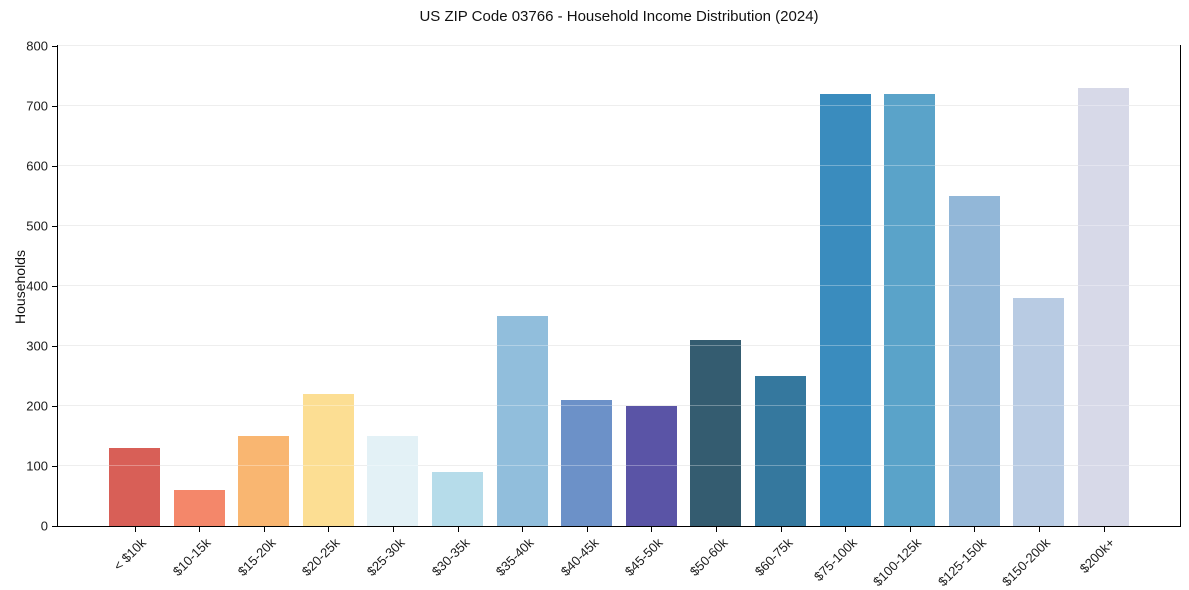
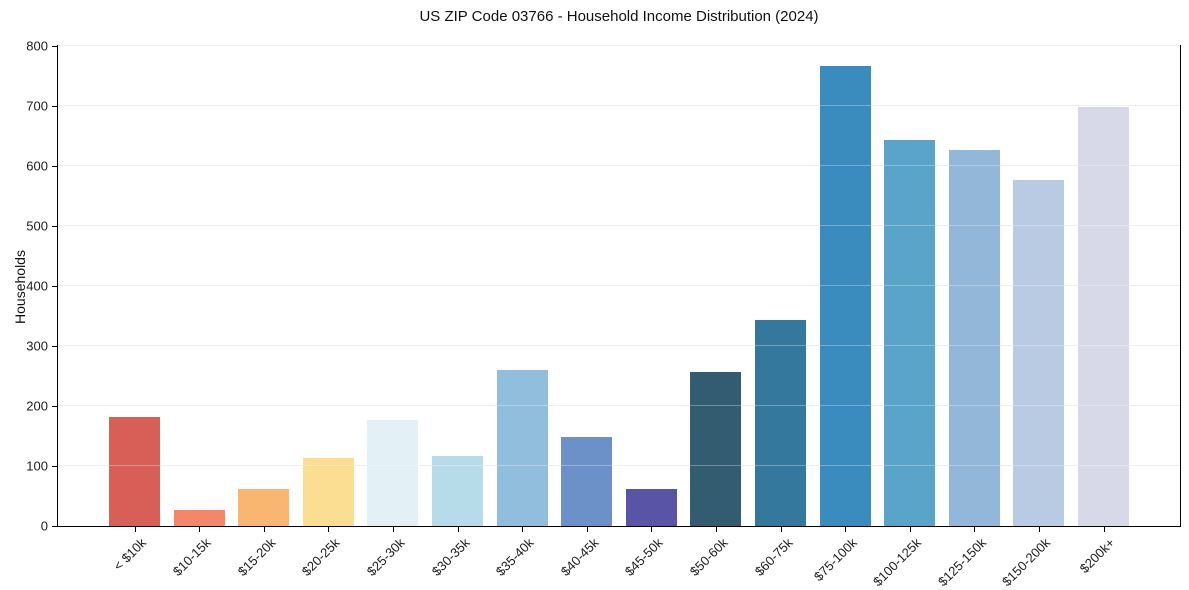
< $10k: 130 -> 180
$10-15k: 60 -> 30
$15-20k: 150 -> 60
$20-25k: 220 -> 110
$25-30k: 150 -> 180
$30-35k: 90 -> 120
$35-40k: 350 -> 260
$40-45k: 210 -> 150
$45-50k: 200 -> 60
$50-60k: 310 -> 260
$60-75k: 250 -> 340
$75-100k: 720 -> 770
$100-125k: 720 -> 640
$125-150k: 550 -> 630
$150-200k: 380 -> 580
$200k+: 730 -> 700
